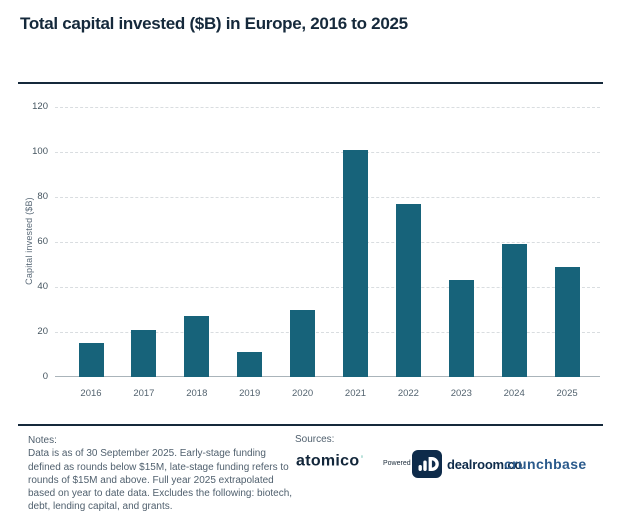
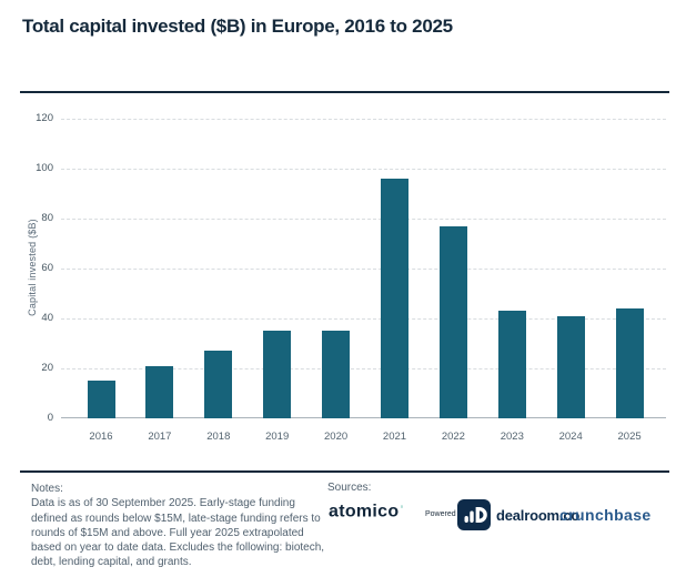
2019: 11 -> 35
2020: 30 -> 35
2021: 101 -> 96
2024: 59 -> 41
2025: 49 -> 44
